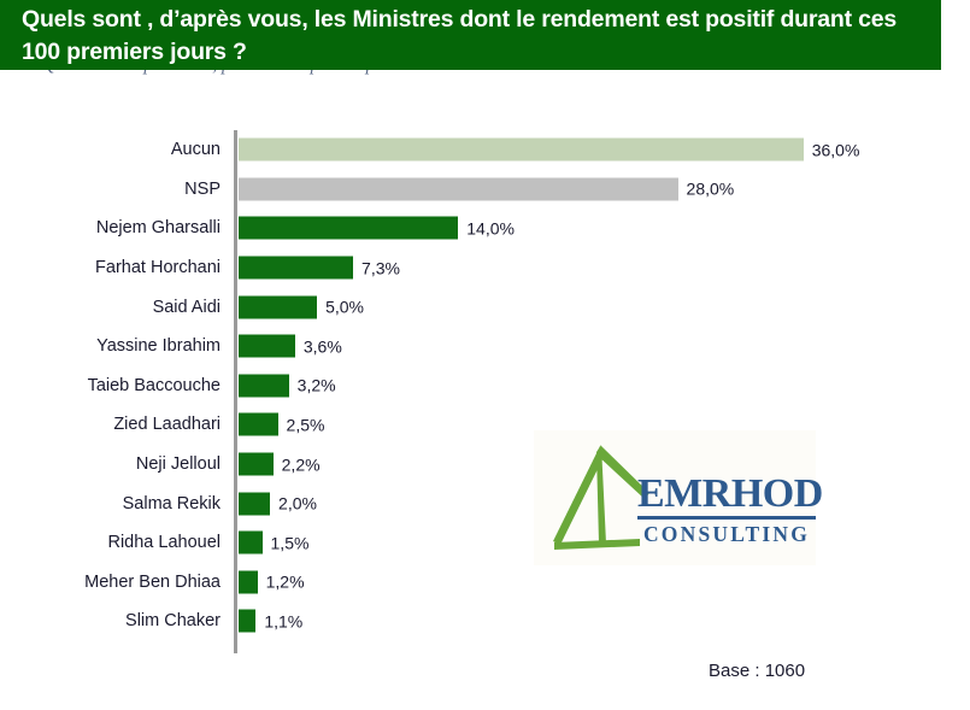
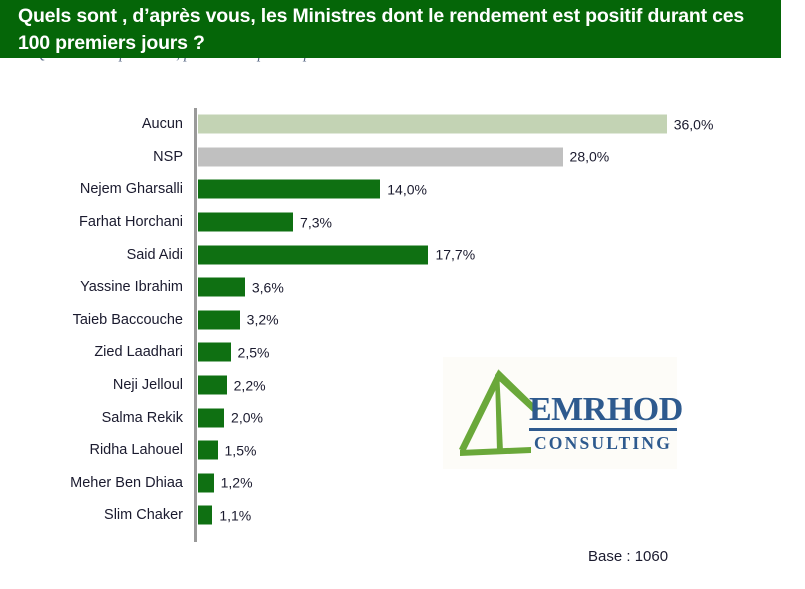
Said Aidi: 5,0% -> 17,7%
